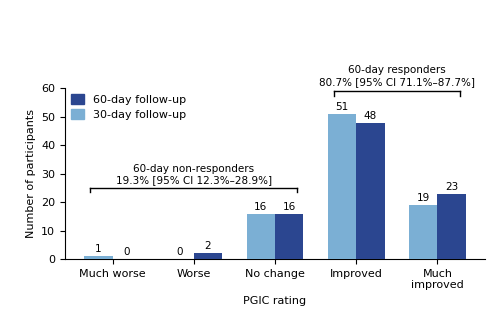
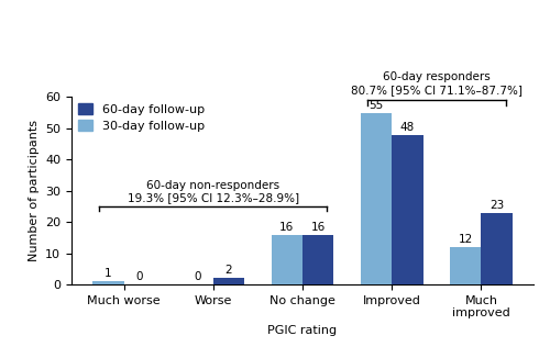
30-day follow-up/Improved: 51 -> 55
30-day follow-up/Much improved: 19 -> 12
